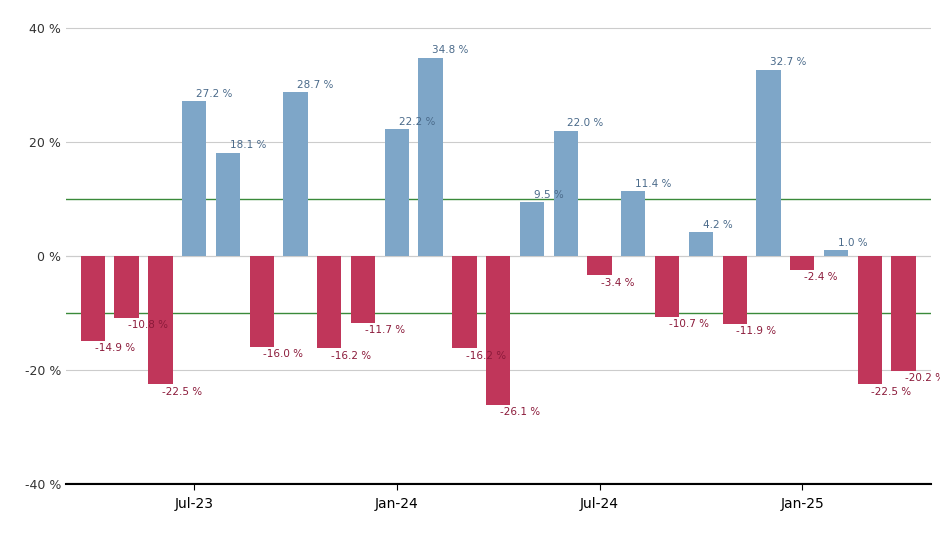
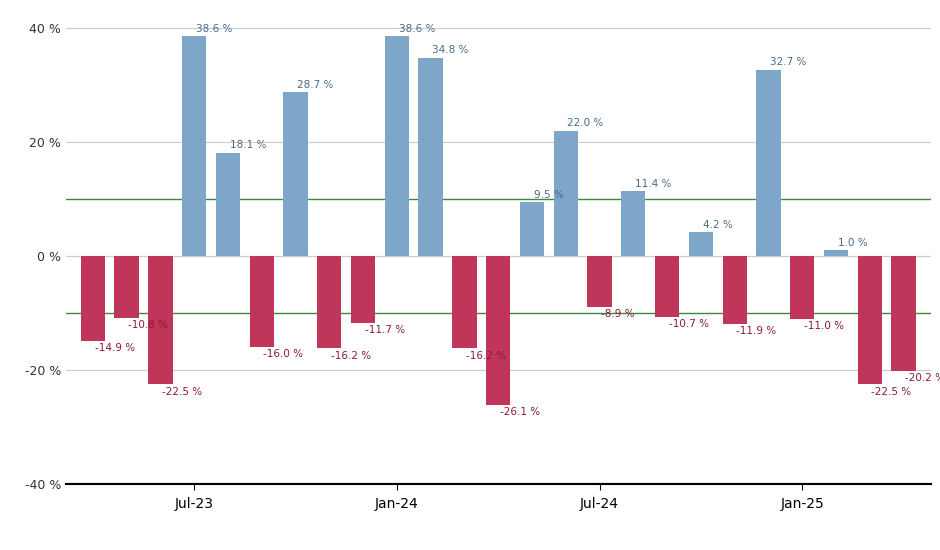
Jul-23: 27.2 -> 38.6
Jan-24: 22.2 -> 38.6
Jul-24: -3.4 -> -8.9
Jan-25: -2.4 -> -11.0
